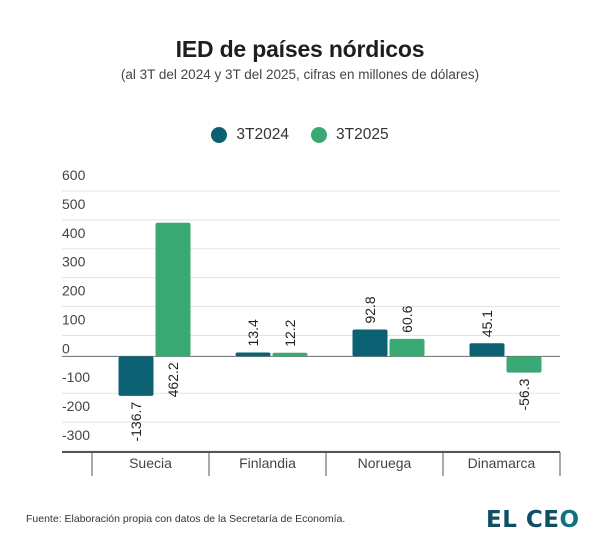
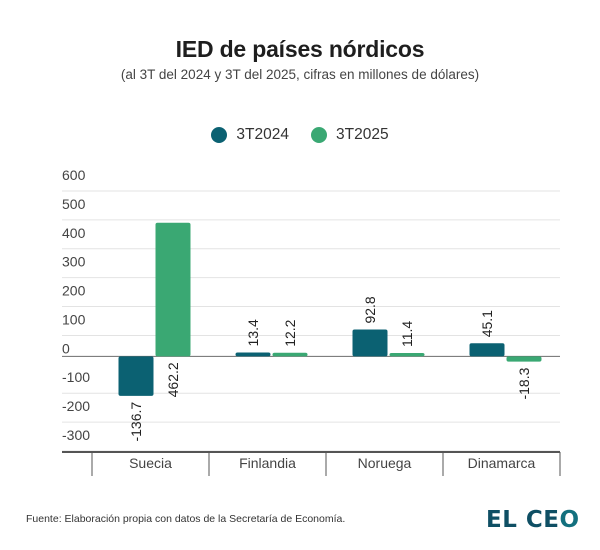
3T2025/Noruega: 60.6 -> 11.4
3T2025/Dinamarca: -56.3 -> -18.3
